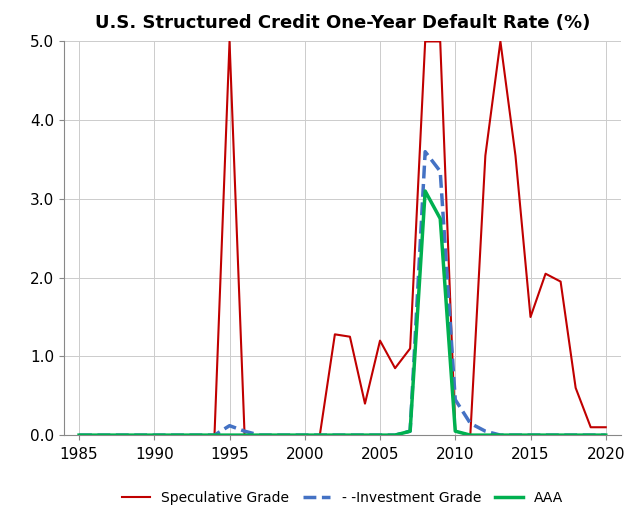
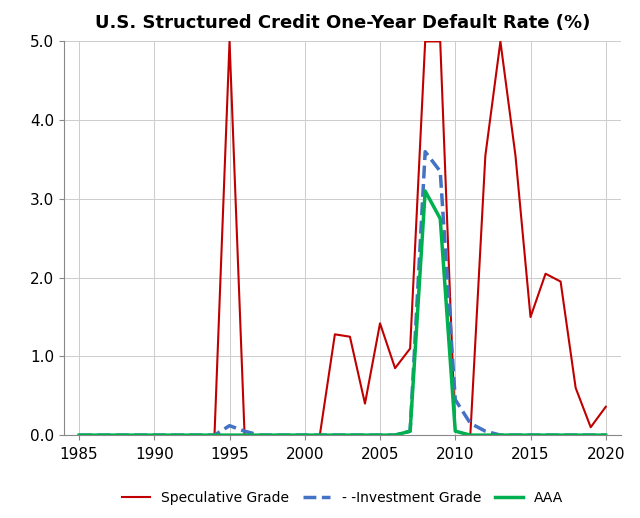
Speculative Grade/2005: 1.20 -> 1.42
Speculative Grade/2020: 0.10 -> 0.36
